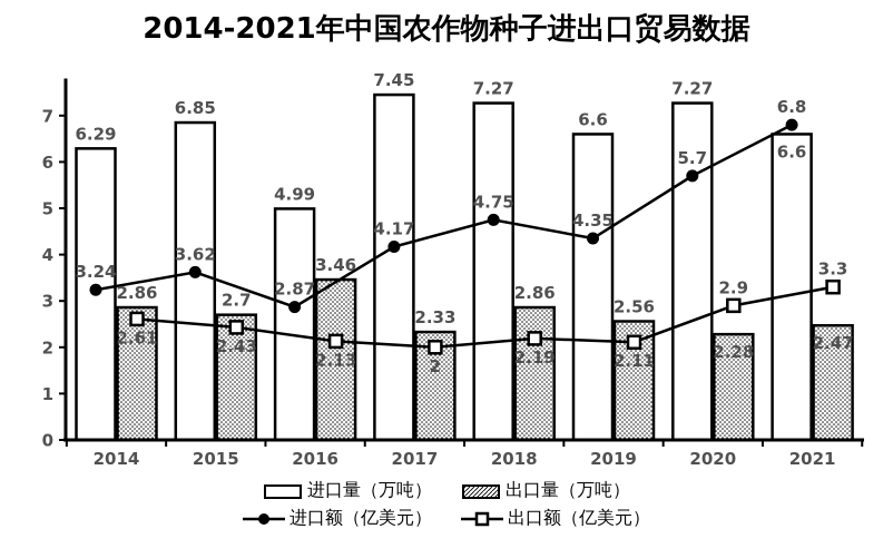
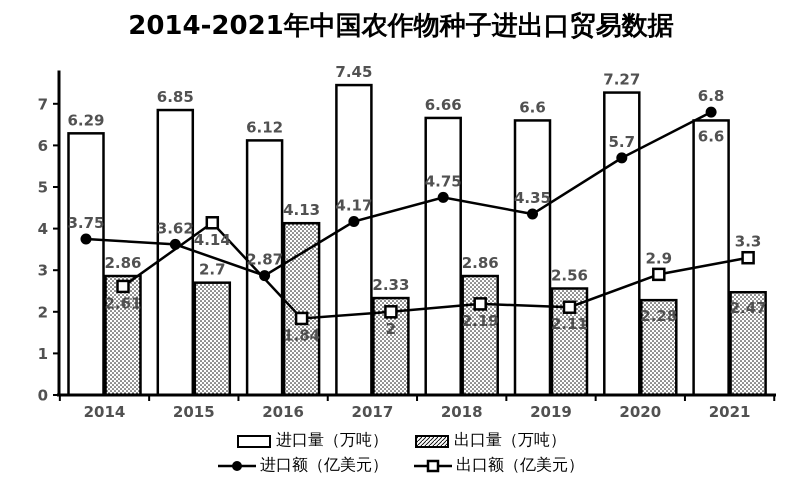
进口额（亿美元）/2014: 3.24 -> 3.75
出口额（亿美元）/2015: 2.43 -> 4.14
进口量（万吨）/2016: 4.99 -> 6.12
出口量（万吨）/2016: 3.46 -> 4.13
出口额（亿美元）/2016: 2.13 -> 1.84
进口量（万吨）/2018: 7.27 -> 6.66
